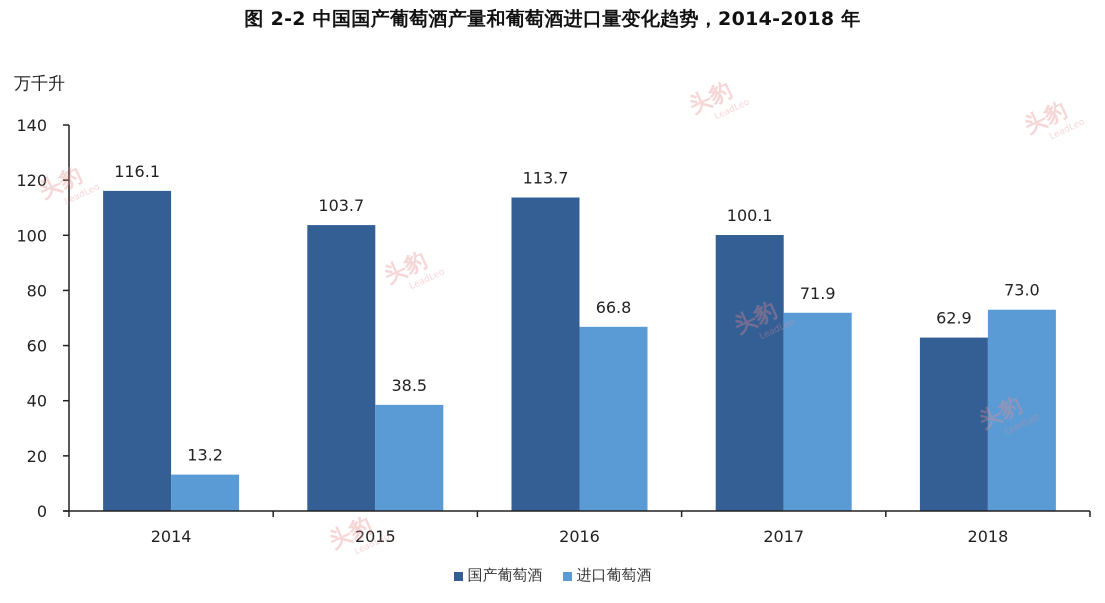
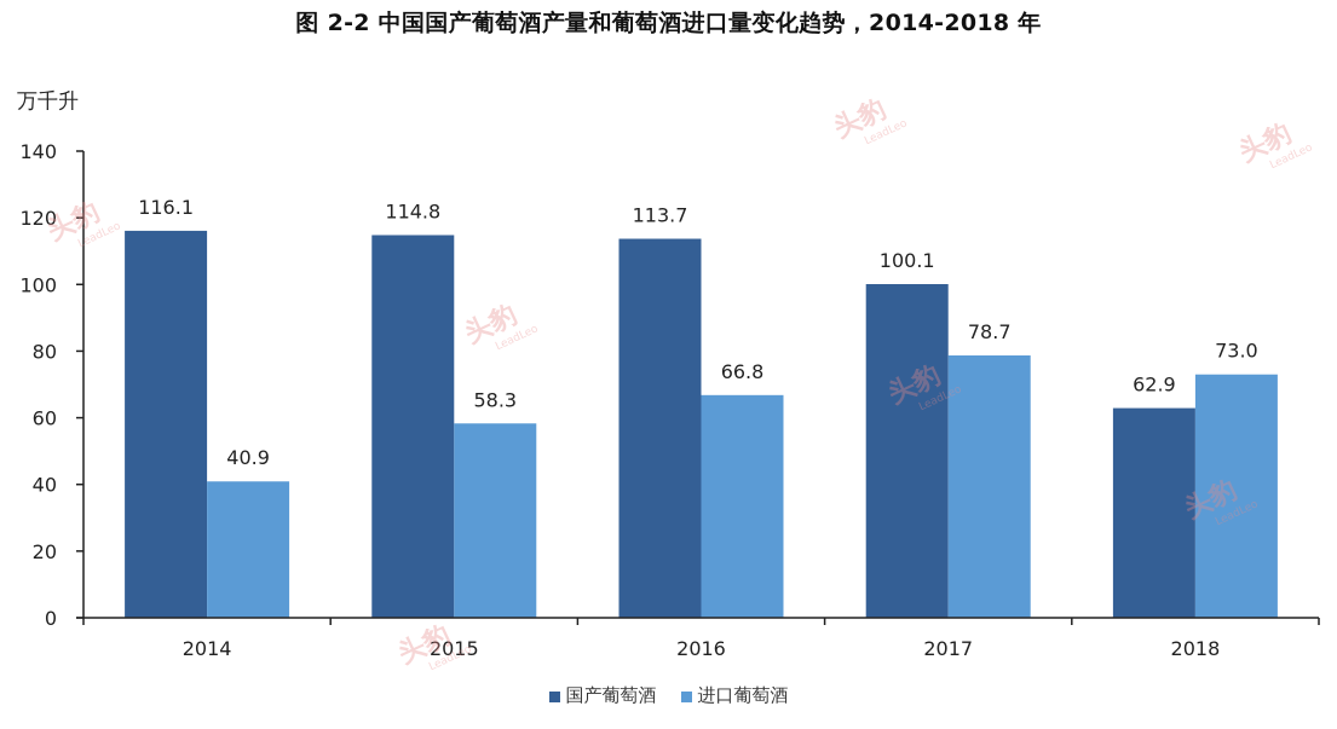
进口葡萄酒/2014: 13.2 -> 40.9
国产葡萄酒/2015: 103.7 -> 114.8
进口葡萄酒/2015: 38.5 -> 58.3
进口葡萄酒/2017: 71.9 -> 78.7
